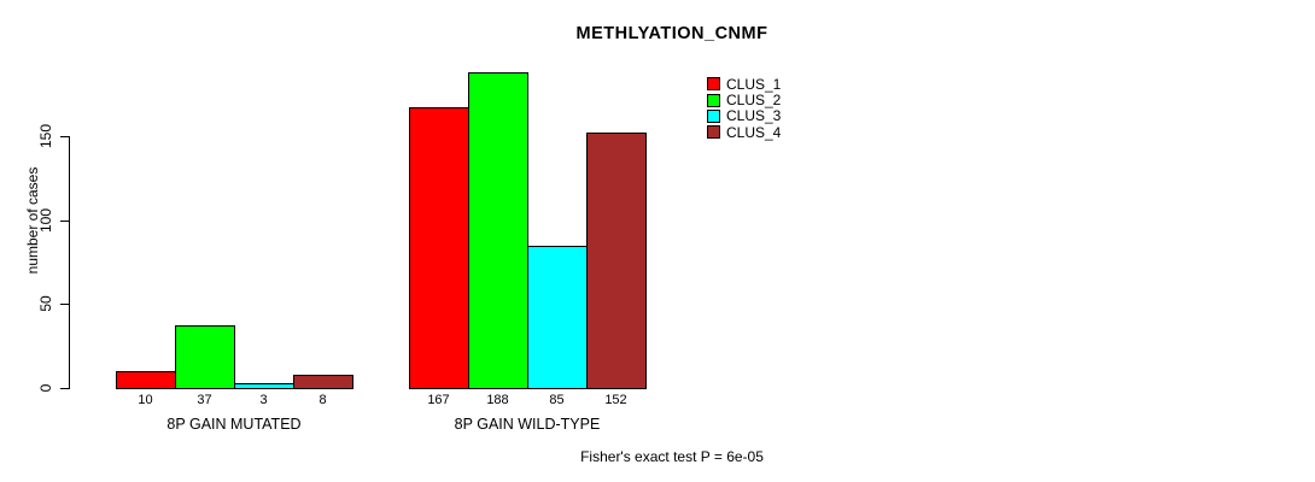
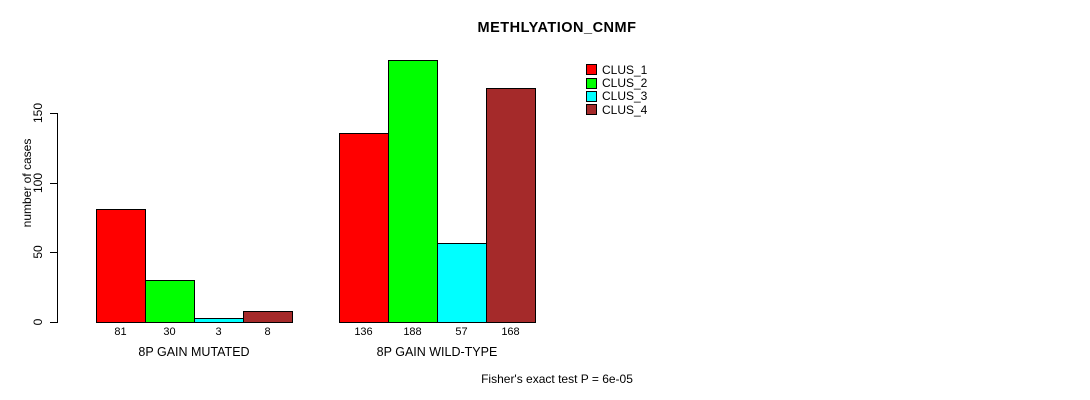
CLUS_1/8P GAIN MUTATED: 10 -> 81
CLUS_2/8P GAIN MUTATED: 37 -> 30
CLUS_1/8P GAIN WILD-TYPE: 167 -> 136
CLUS_3/8P GAIN WILD-TYPE: 85 -> 57
CLUS_4/8P GAIN WILD-TYPE: 152 -> 168
